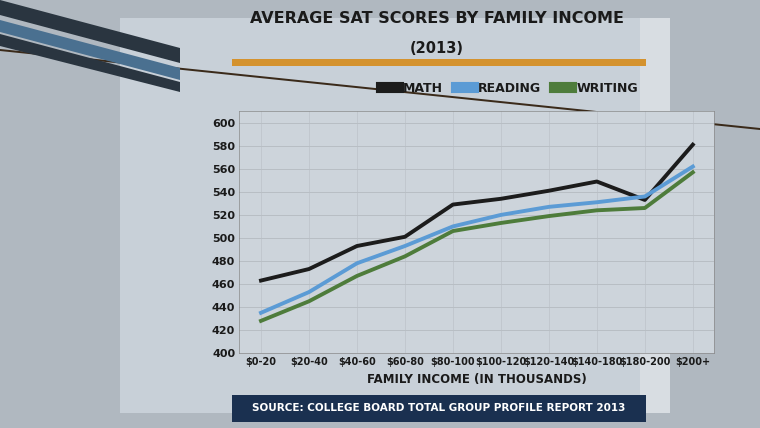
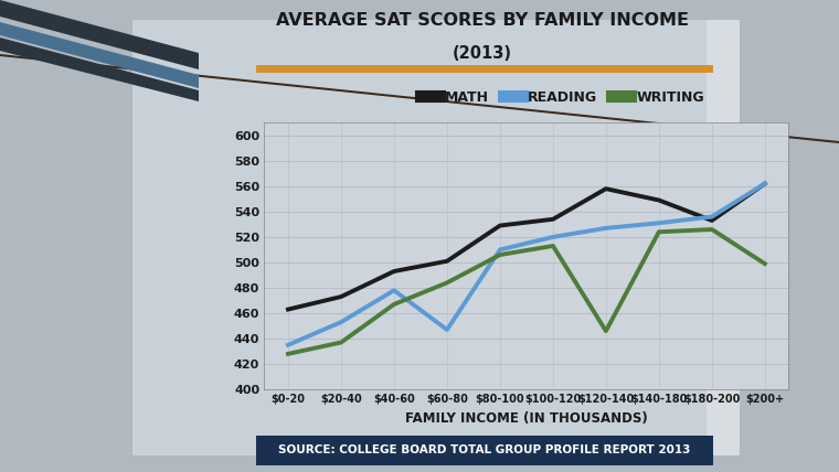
WRITING/$20-40: 445 -> 437
READING/$60-80: 493 -> 447
MATH/$120-140: 541 -> 558
WRITING/$120-140: 519 -> 446
MATH/$200+: 581 -> 562
WRITING/$200+: 557 -> 499
